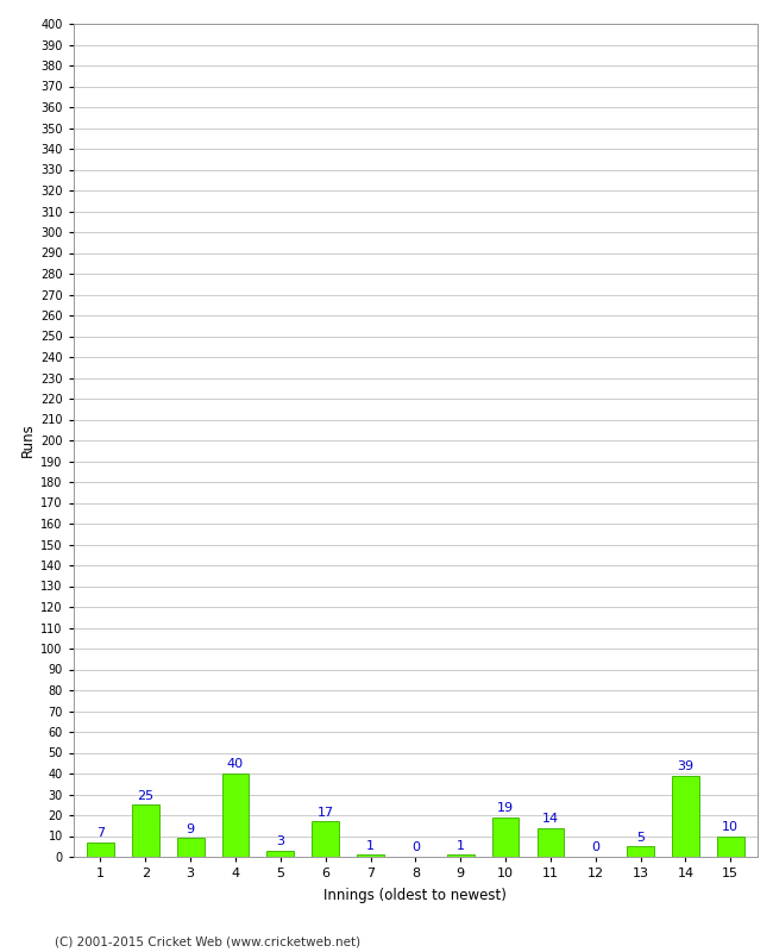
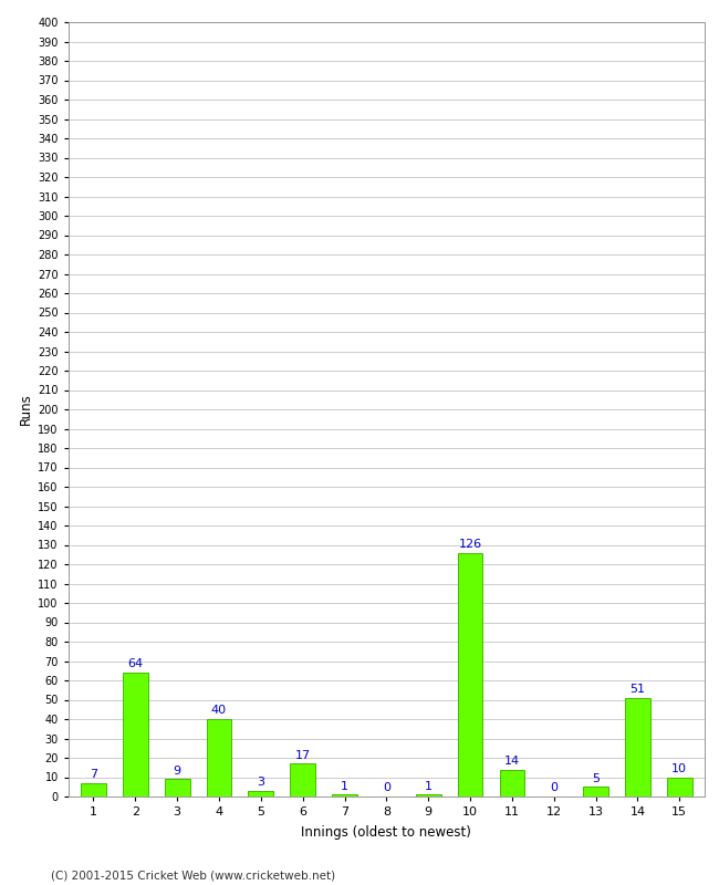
2: 25 -> 64
10: 19 -> 126
14: 39 -> 51
